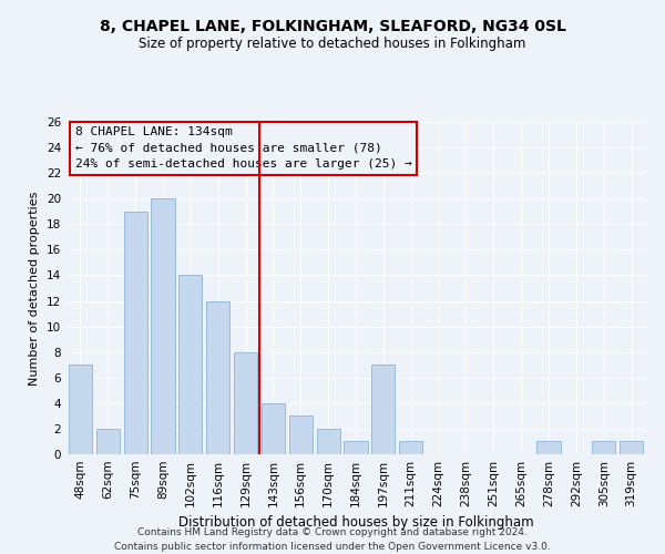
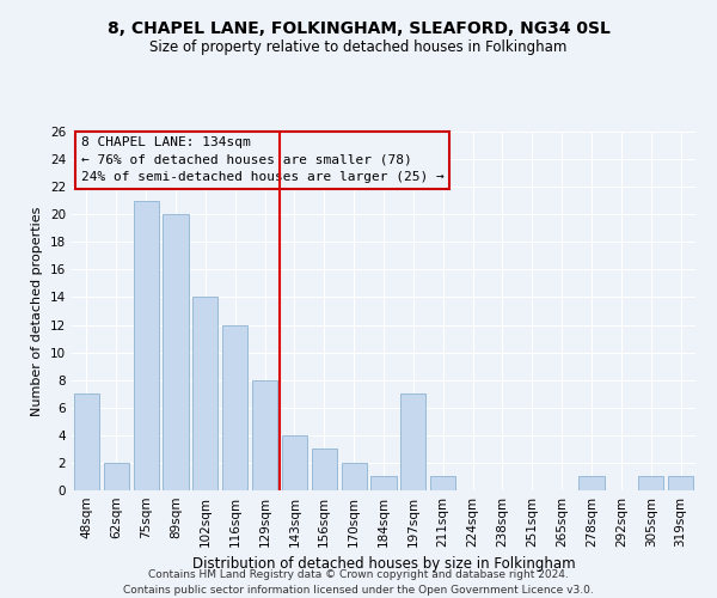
75sqm: 19 -> 21
